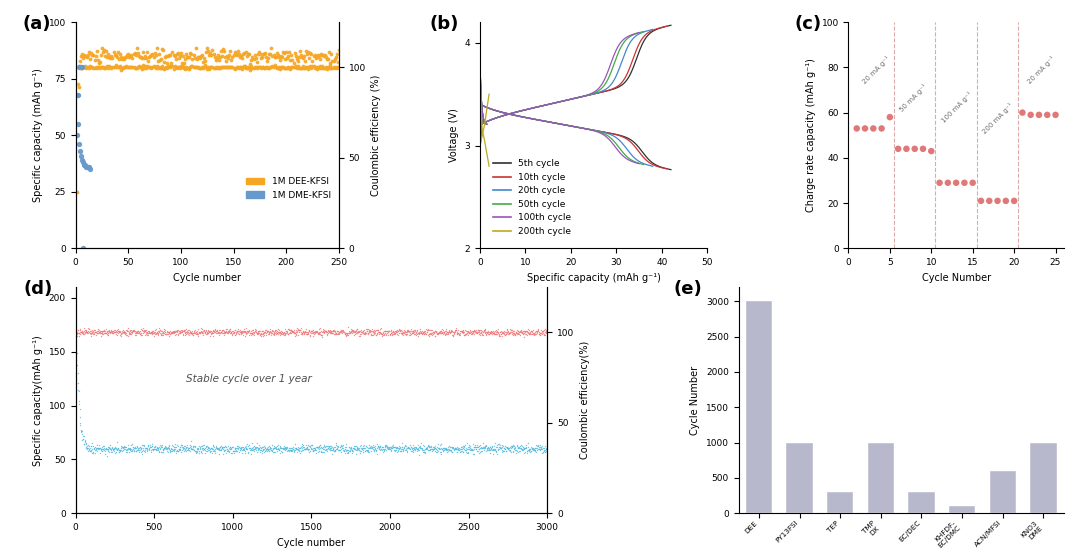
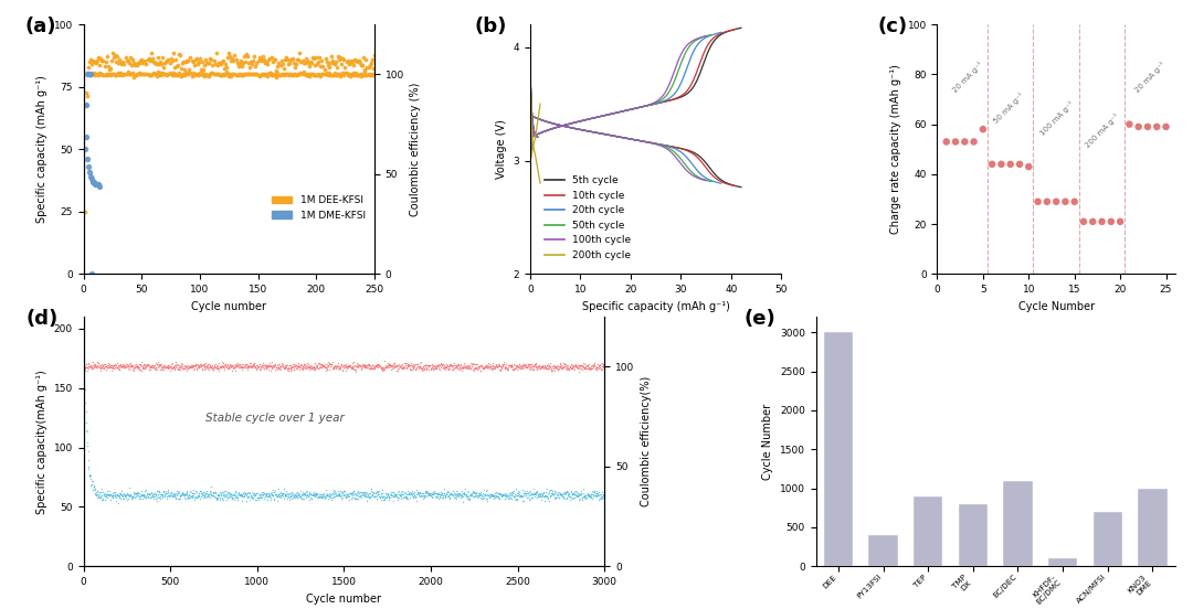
PY13FSI: 1000 -> 400
TEP: 300 -> 900
TMP DX: 1000 -> 800
EC/DEC: 300 -> 1100
ACN/MFSi: 600 -> 700
